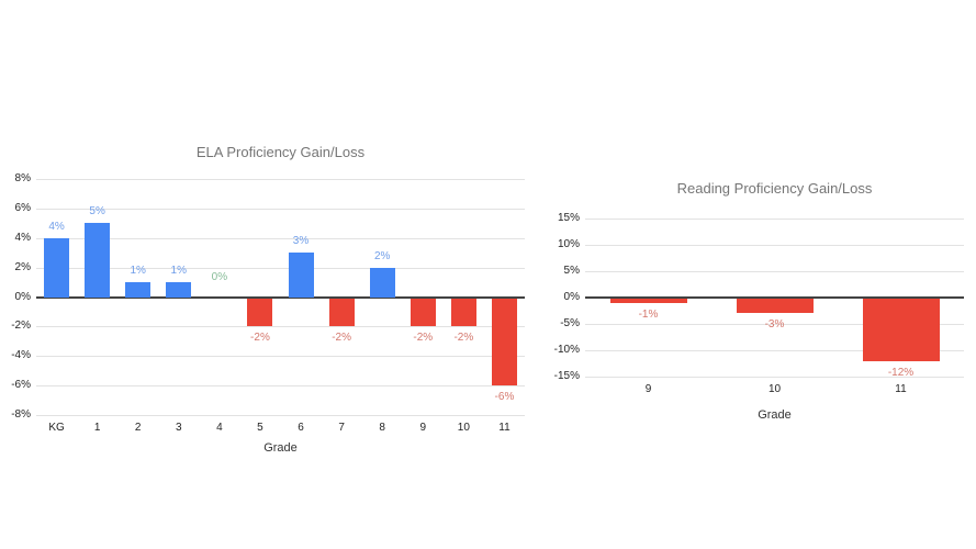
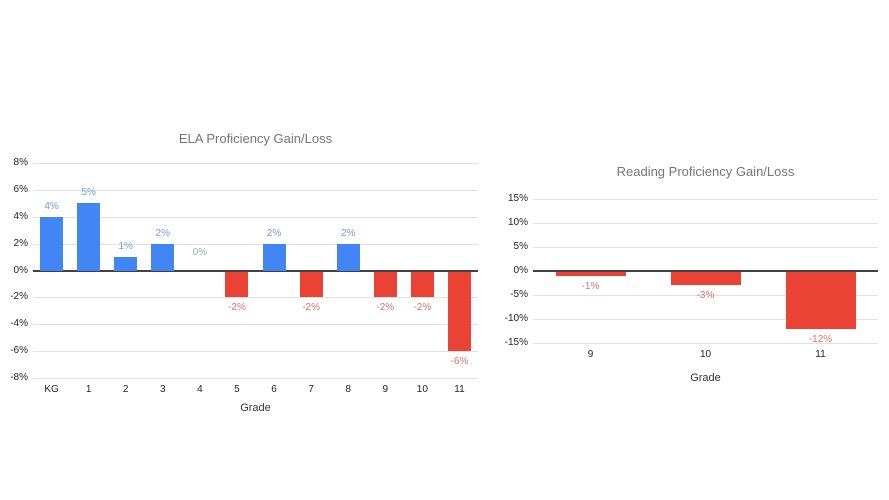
ELA Proficiency Gain/Loss/3: 1% -> 2%
ELA Proficiency Gain/Loss/6: 3% -> 2%
